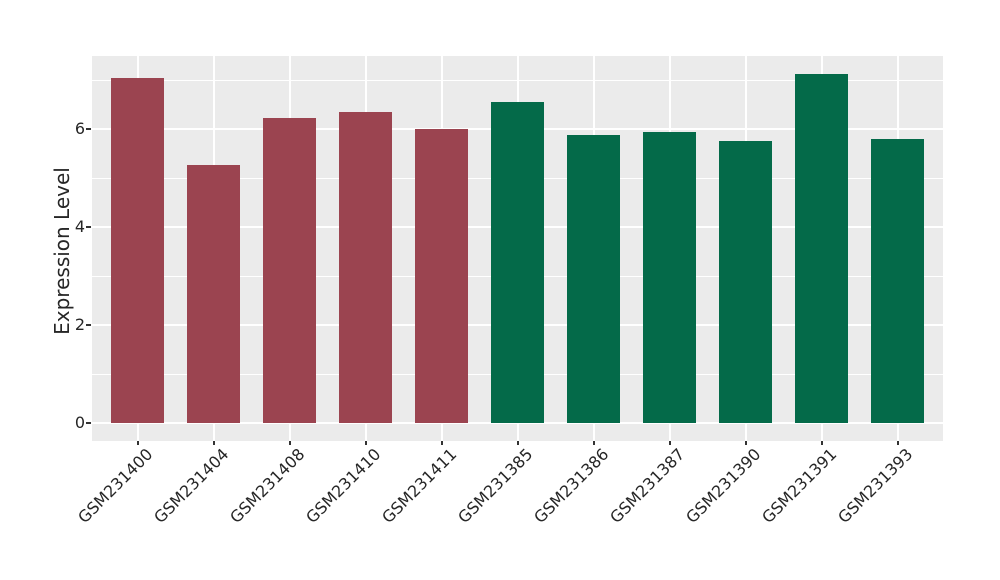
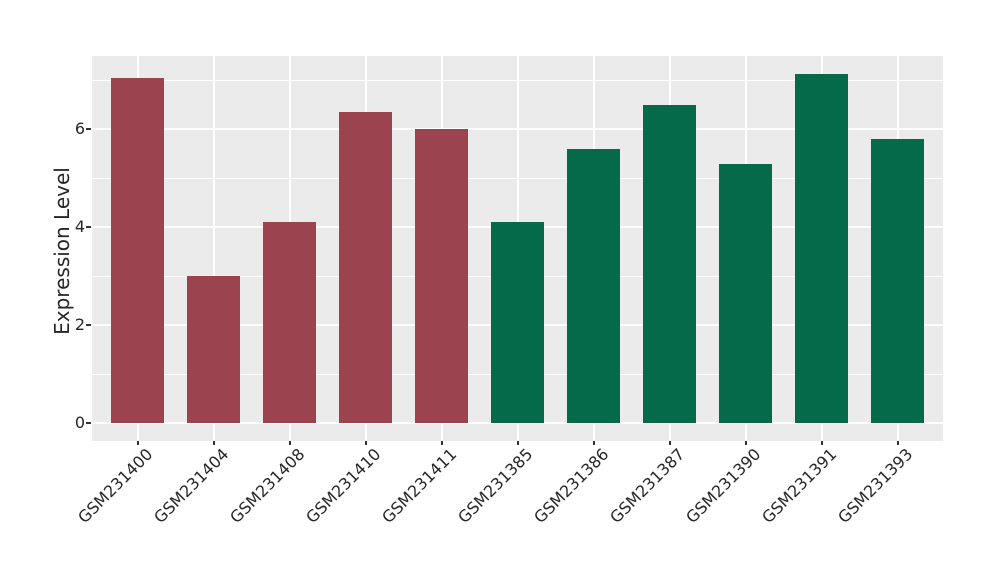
GSM231404: 5.3 -> 3.0
GSM231408: 6.2 -> 4.1
GSM231385: 6.6 -> 4.1
GSM231386: 5.9 -> 5.6
GSM231387: 5.9 -> 6.5
GSM231390: 5.8 -> 5.3
